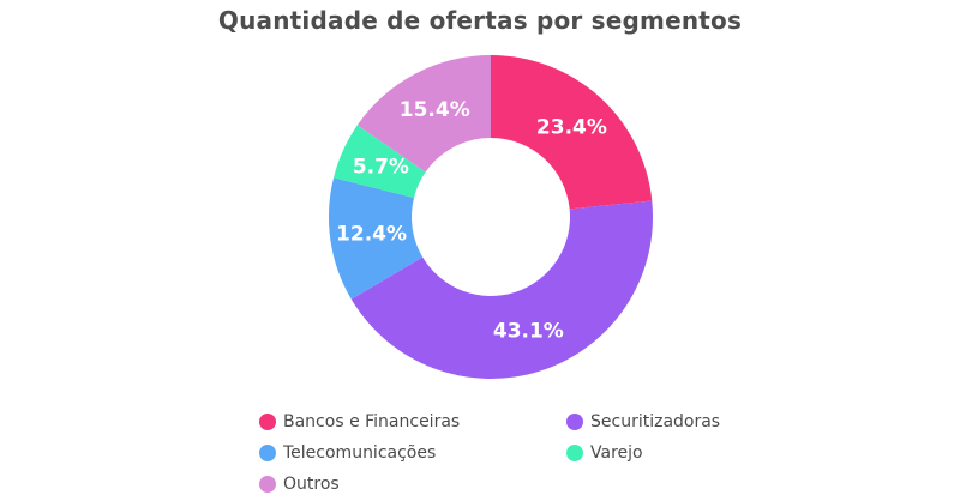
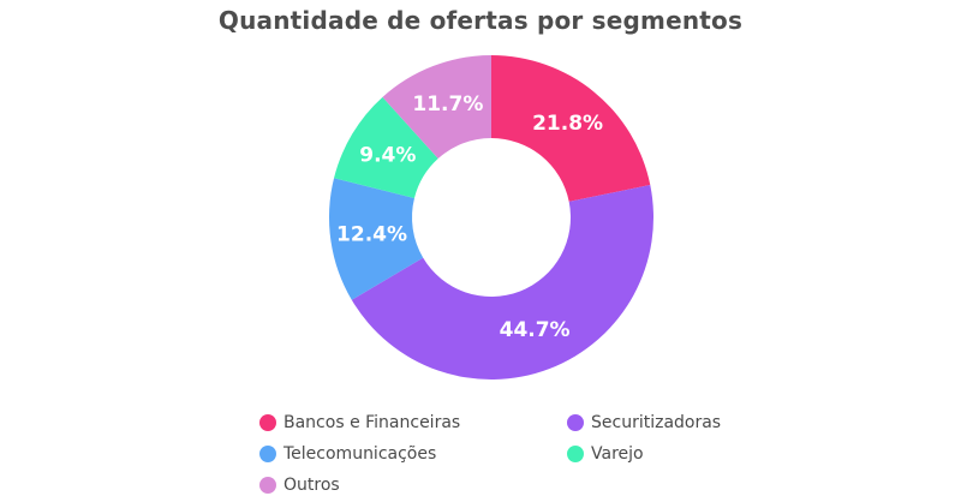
Bancos e Financeiras: 23.4% -> 21.8%
Securitizadoras: 43.1% -> 44.7%
Varejo: 5.7% -> 9.4%
Outros: 15.4% -> 11.7%
